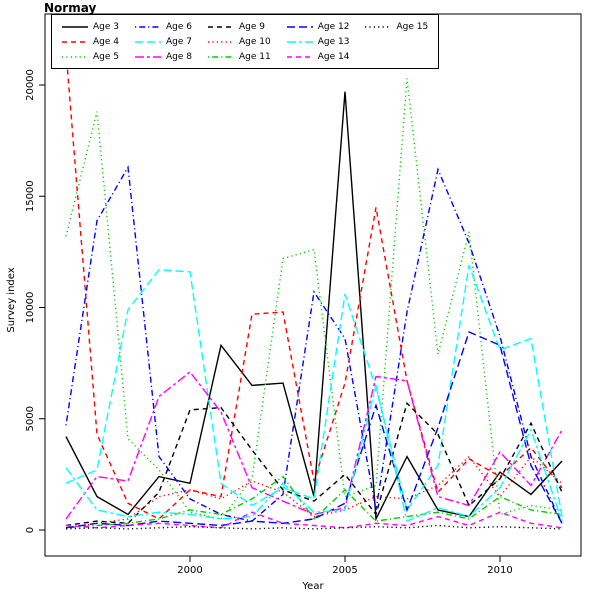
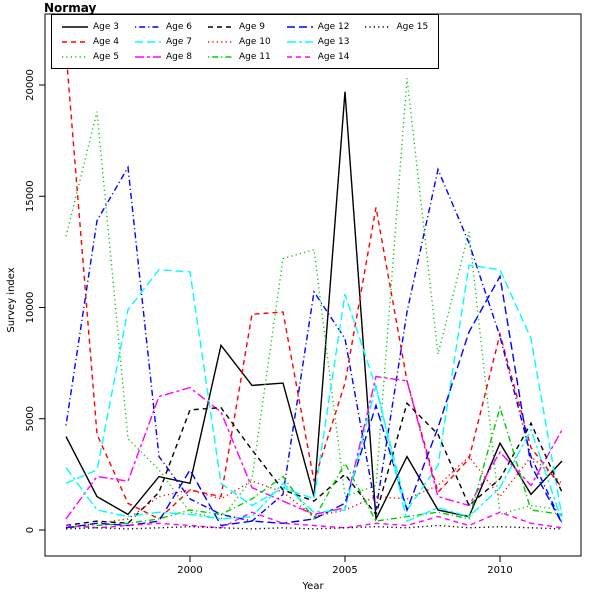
Age 8/2000: 7100 -> 6400
Age 12/2000: 300 -> 2700
Age 11/2005: 1800 -> 3000
Age 3/2010: 2600 -> 3900
Age 4/2010: 2400 -> 8800
Age 7/2010: 8100 -> 11700
Age 11/2010: 1500 -> 5500
Age 12/2010: 8300 -> 11400
